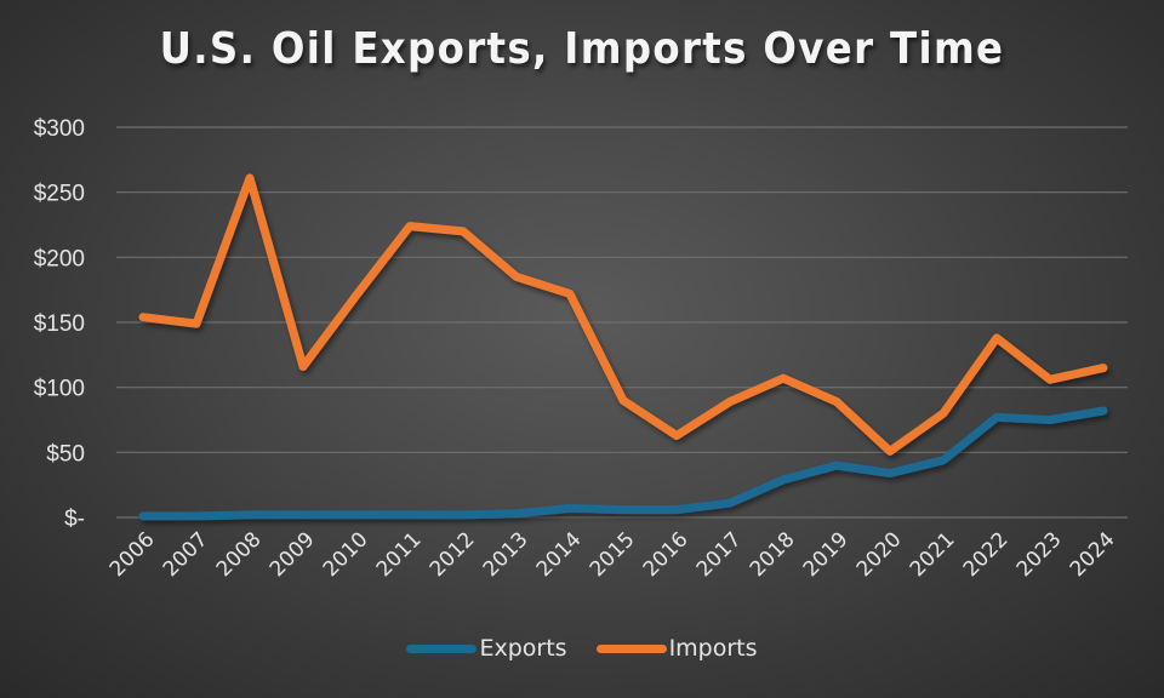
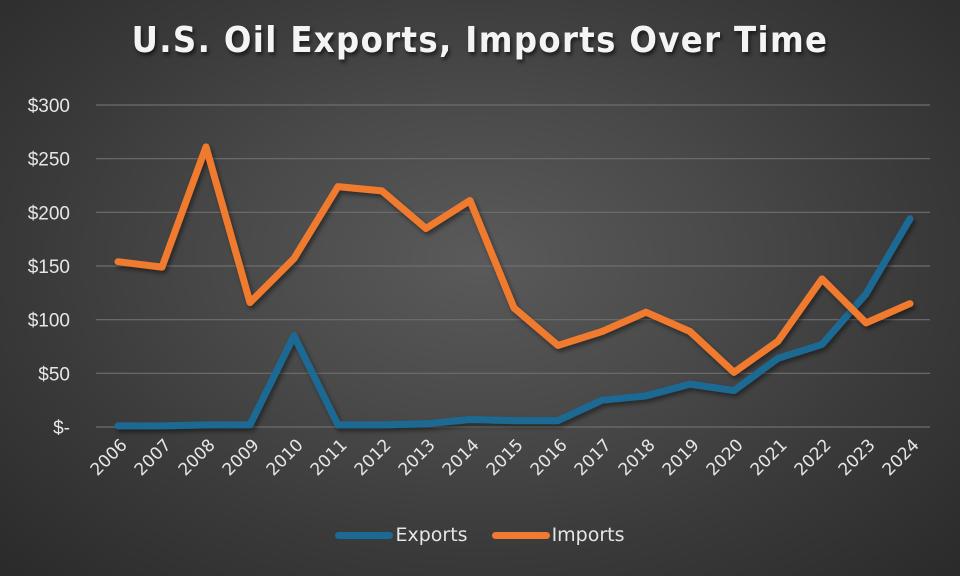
Exports/2010: $2 -> $85
Imports/2010: $171 -> $157
Imports/2014: $172 -> $211
Imports/2015: $90 -> $111
Imports/2016: $63 -> $76
Exports/2017: $11 -> $25
Exports/2021: $44 -> $64
Exports/2023: $75 -> $124
Imports/2023: $106 -> $97
Exports/2024: $82 -> $194
